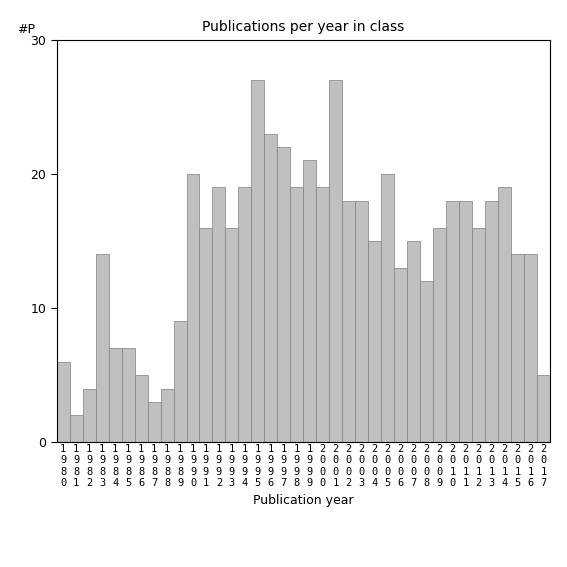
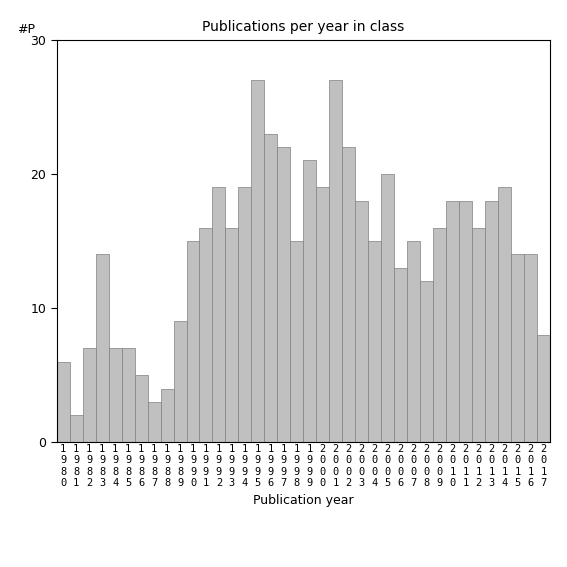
1 9 8 2: 4 -> 7
1 9 9 0: 20 -> 15
1 9 9 8: 19 -> 15
2 0 0 2: 18 -> 22
2 0 1 7: 5 -> 8
